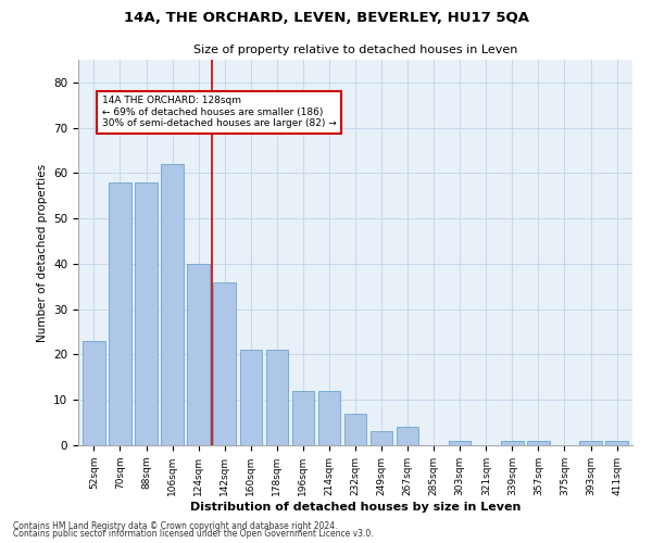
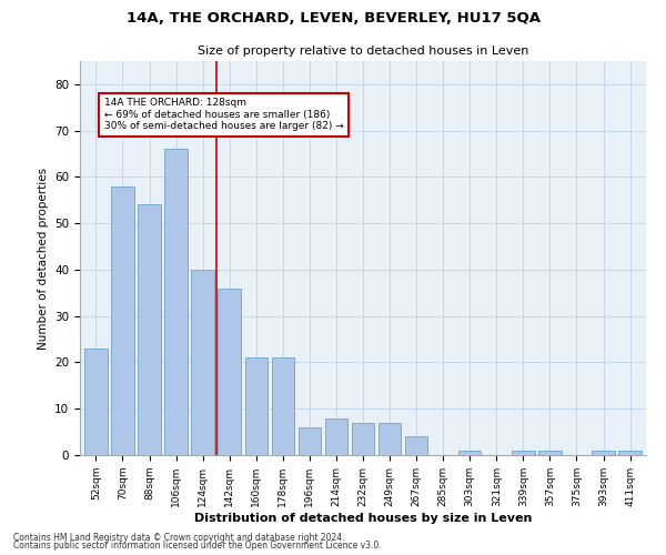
88sqm: 58 -> 54
106sqm: 62 -> 66
196sqm: 12 -> 6
214sqm: 12 -> 8
249sqm: 3 -> 7
